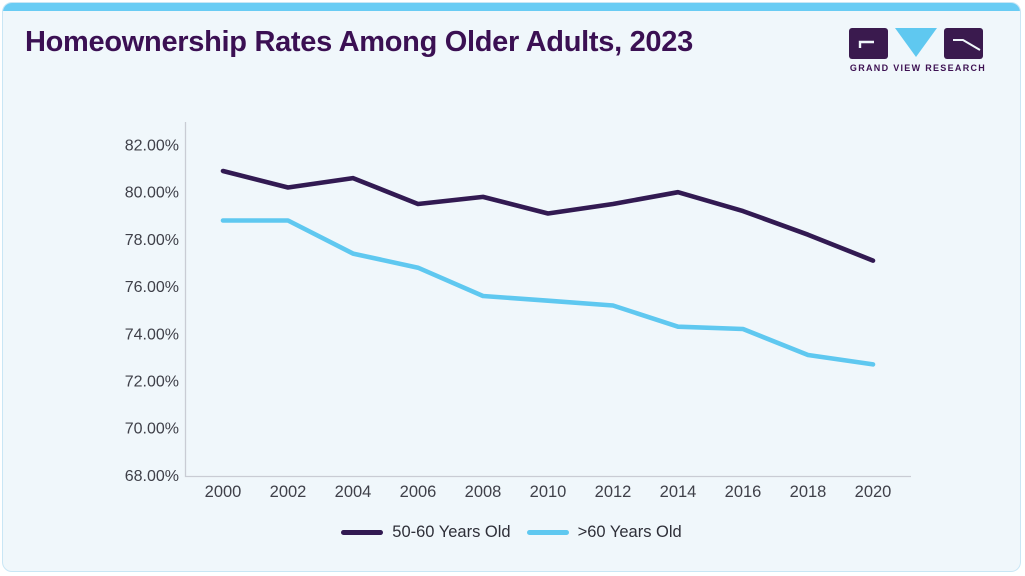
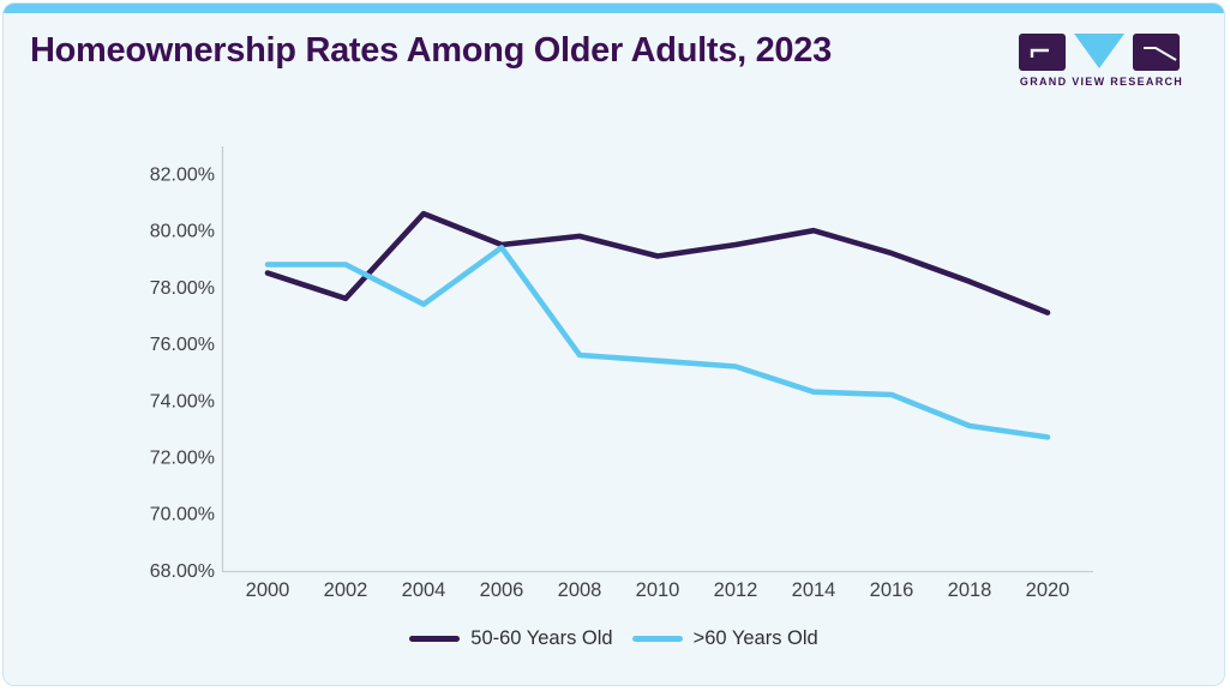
50-60 Years Old/2000: 80.9% -> 78.5%
50-60 Years Old/2002: 80.2% -> 77.6%
>60 Years Old/2006: 76.8% -> 79.4%
